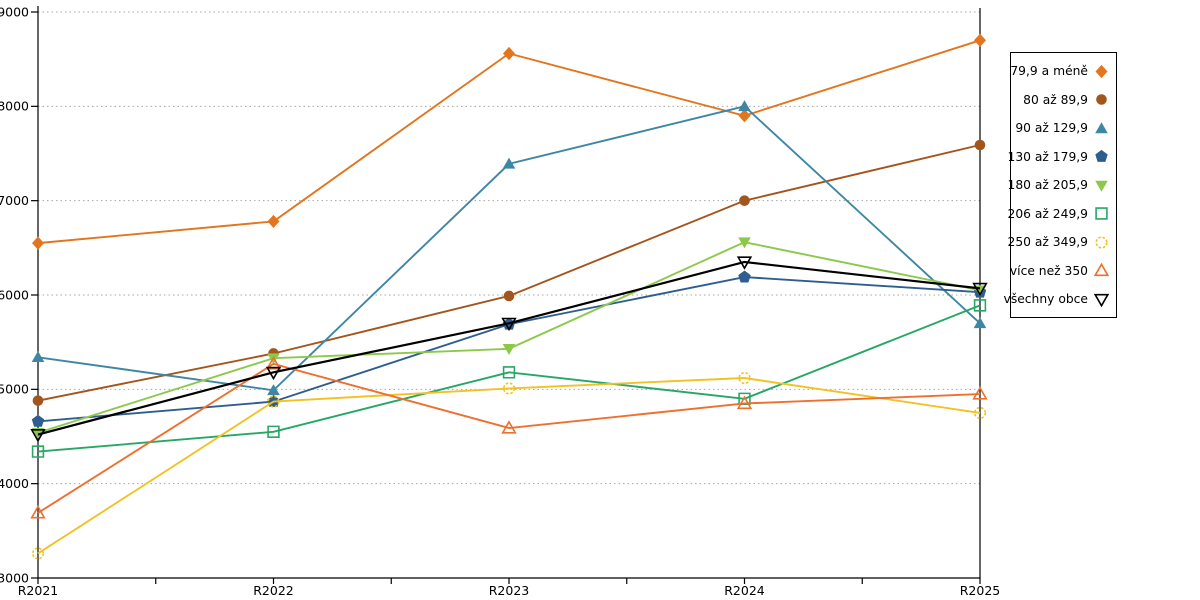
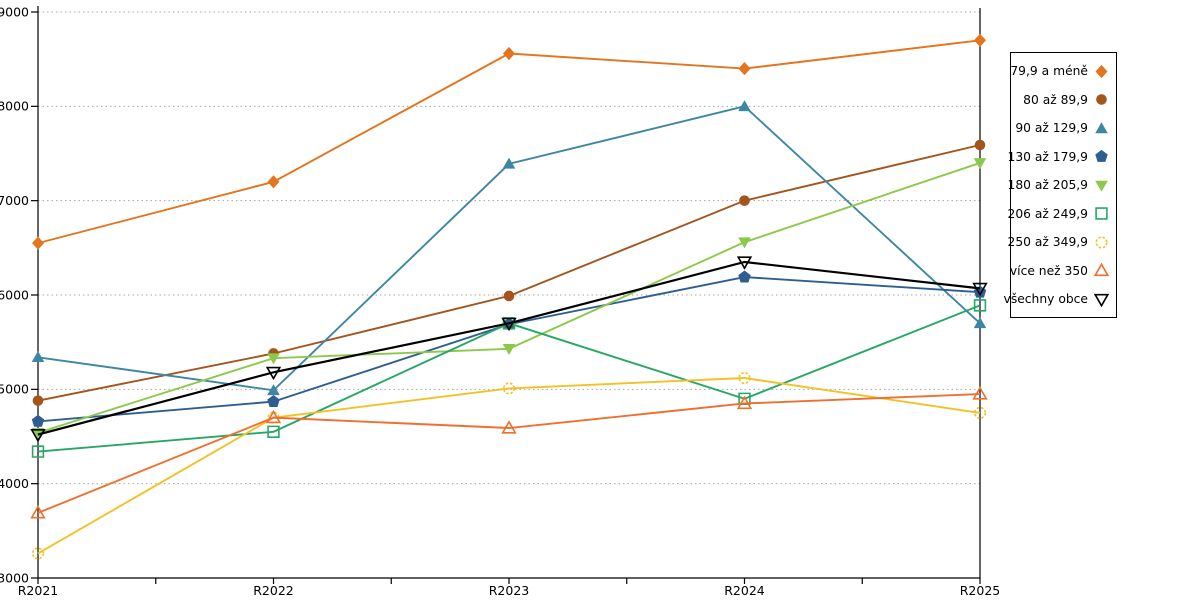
79,9 a méně/R2022: 6800 -> 7200
250 až 349,9/R2022: 4900 -> 4700
více než 350/R2022: 5300 -> 4700
206 až 249,9/R2023: 5200 -> 5700
79,9 a méně/R2024: 7900 -> 8400
180 až 205,9/R2025: 6000 -> 7400
